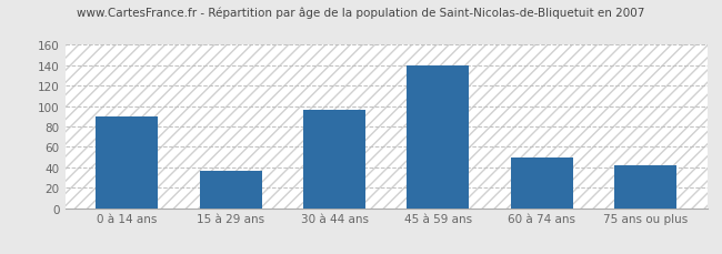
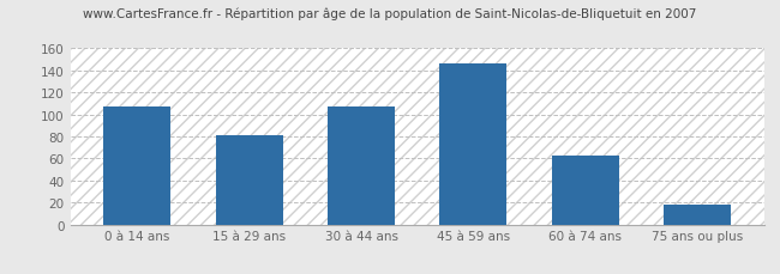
0 à 14 ans: 90 -> 107
15 à 29 ans: 36 -> 81
30 à 44 ans: 96 -> 107
45 à 59 ans: 140 -> 146
60 à 74 ans: 50 -> 63
75 ans ou plus: 42 -> 18
